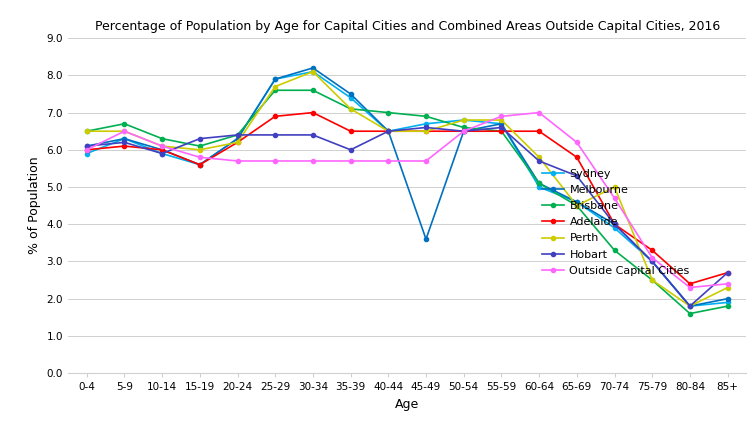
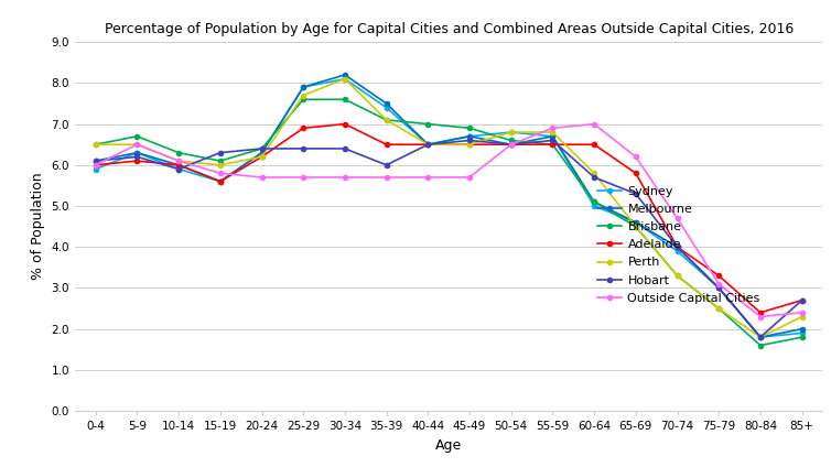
Melbourne/45-49: 3.6 -> 6.7
Perth/70-74: 5.0 -> 3.3
